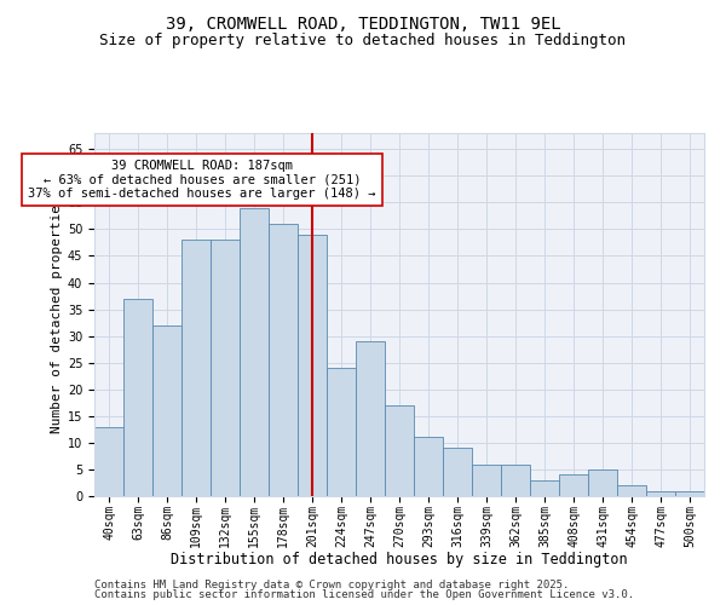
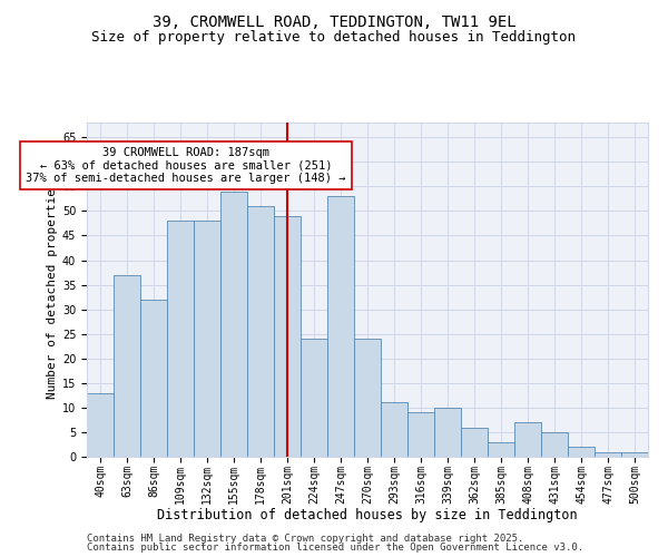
247sqm: 29 -> 53
270sqm: 17 -> 24
339sqm: 6 -> 10
408sqm: 4 -> 7
